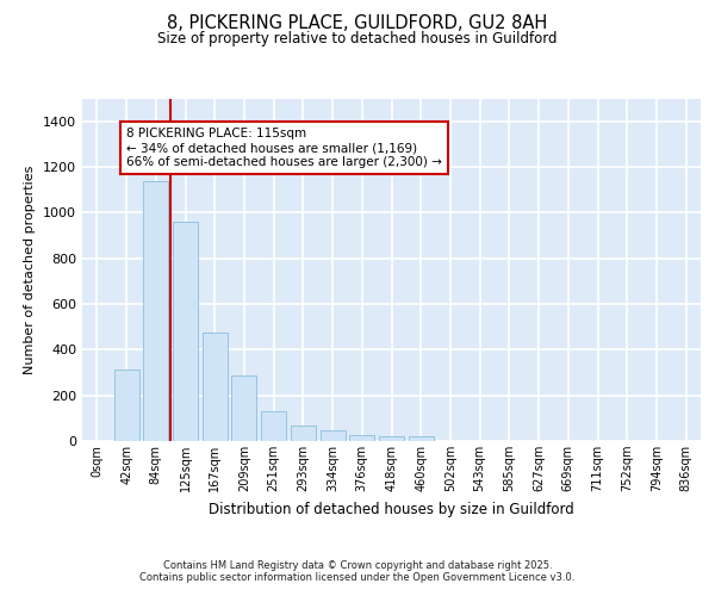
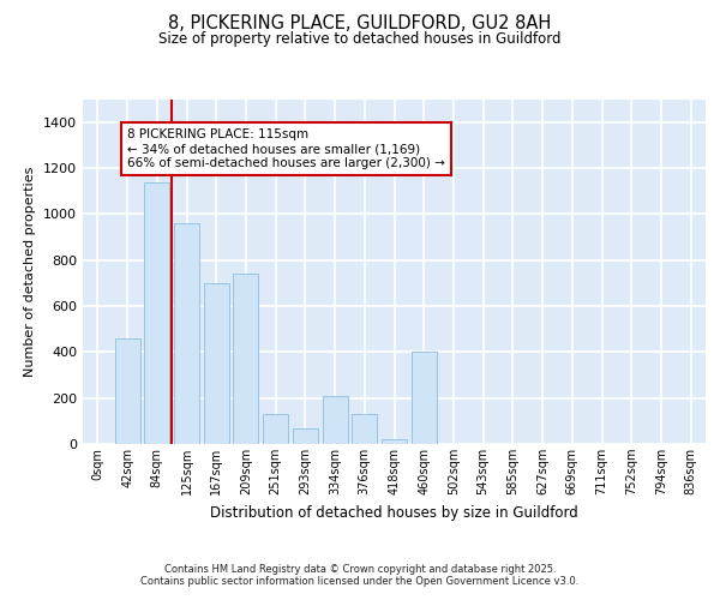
42sqm: 320 -> 460
167sqm: 480 -> 700
209sqm: 280 -> 740
334sqm: 40 -> 210
376sqm: 20 -> 130
460sqm: 20 -> 400
